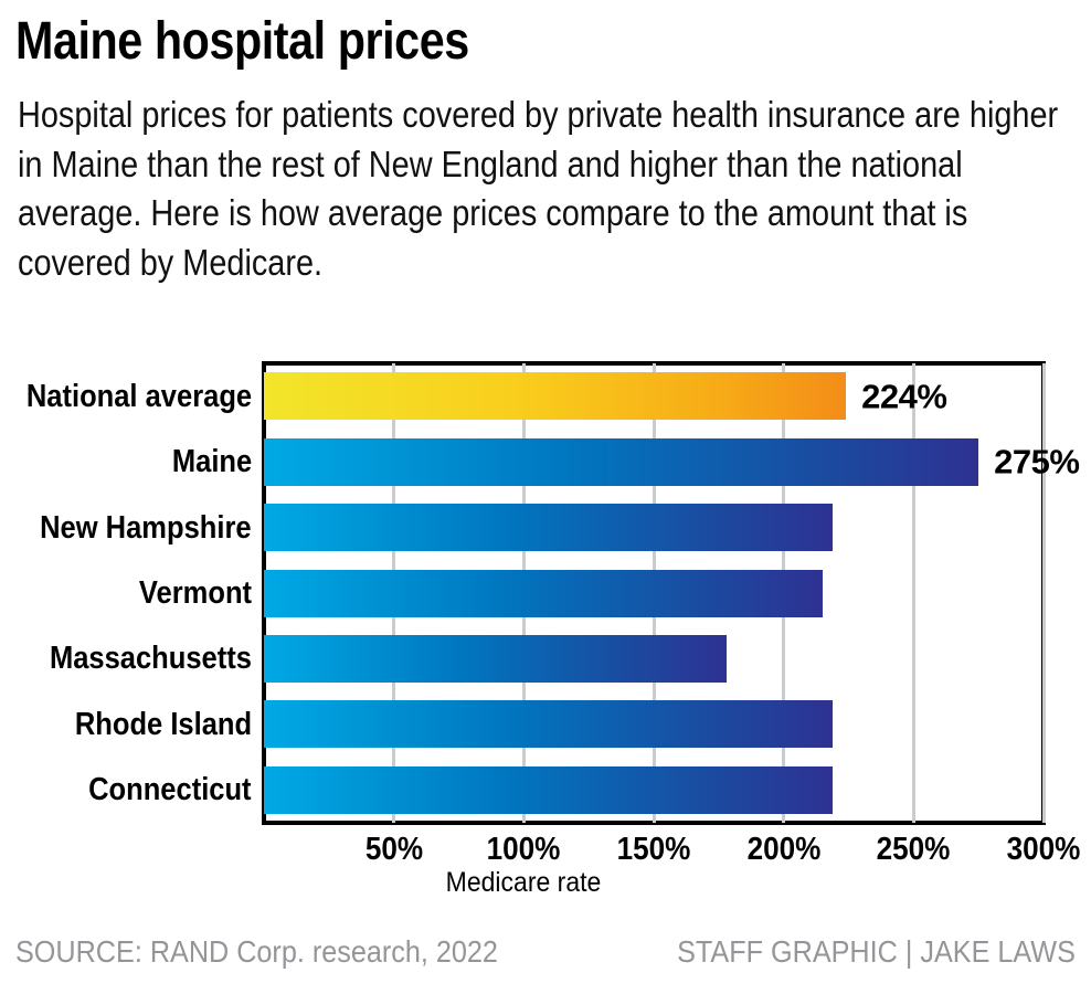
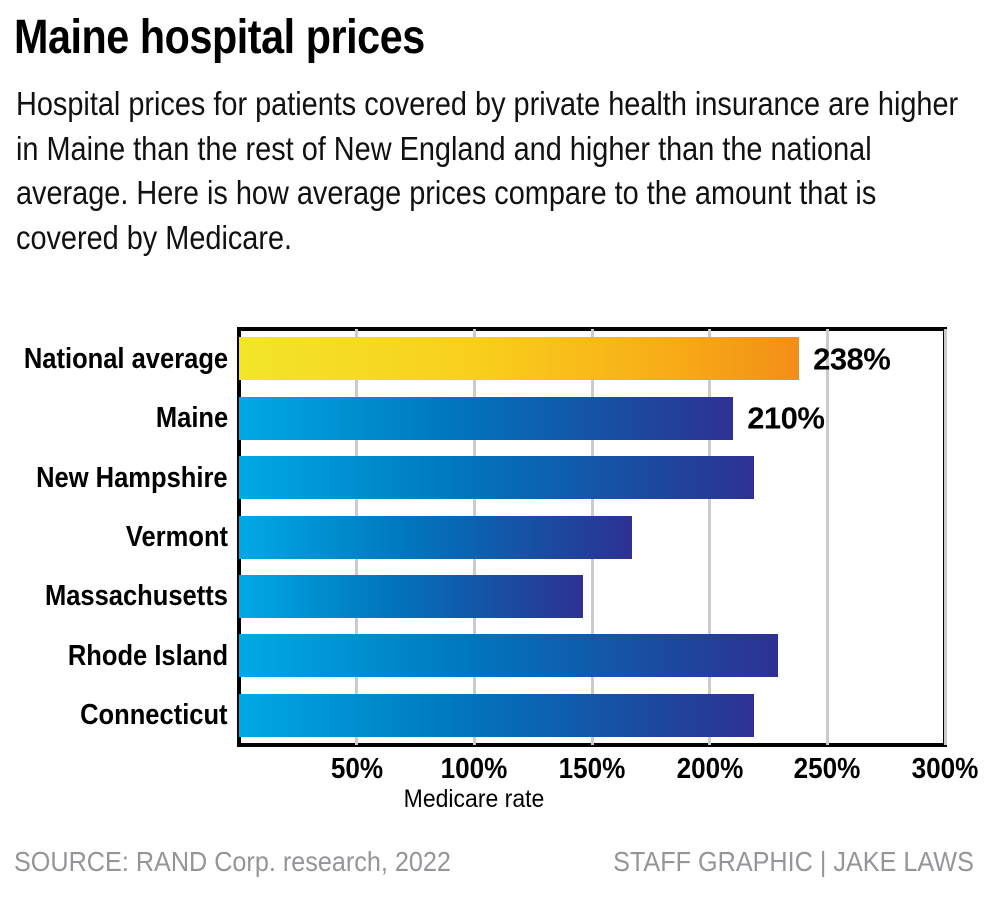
National average: 224% -> 238%
Maine: 275% -> 210%
Vermont: 215% -> 167%
Massachusetts: 178% -> 146%
Rhode Island: 219% -> 229%
